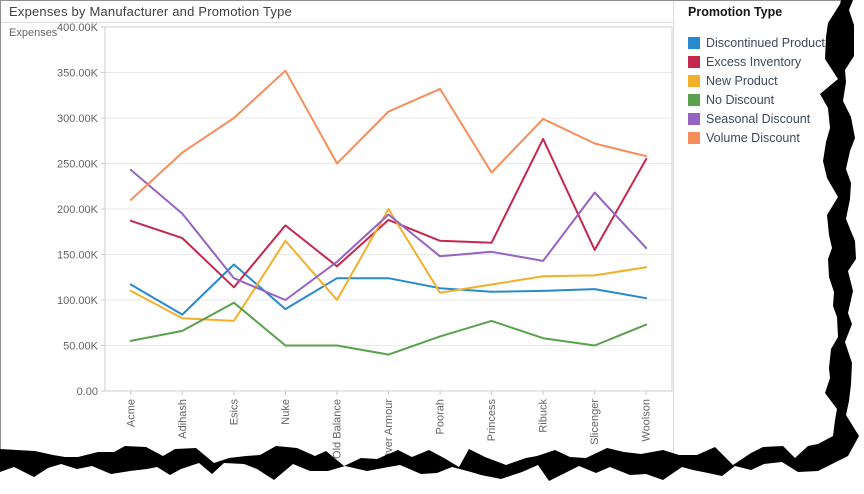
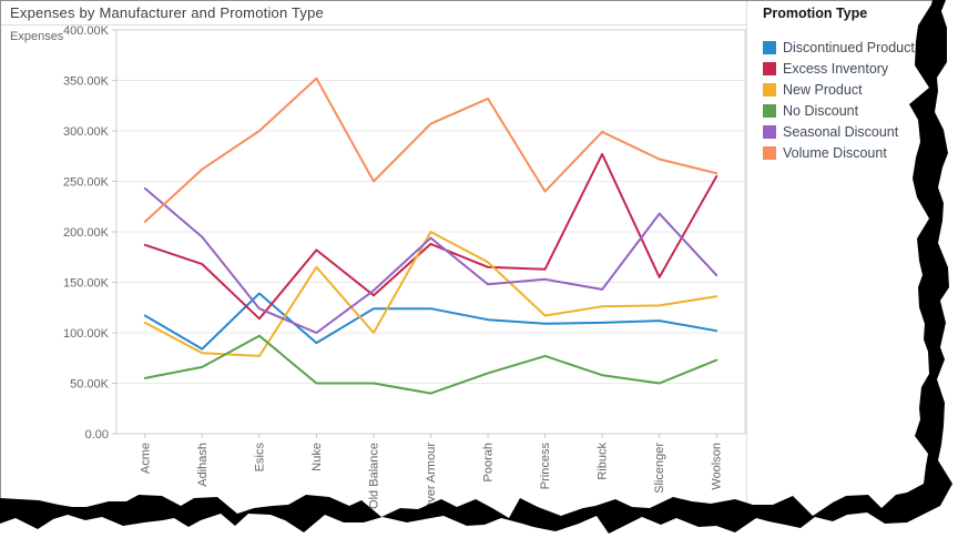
New Product/Poorah: 110K -> 170K
